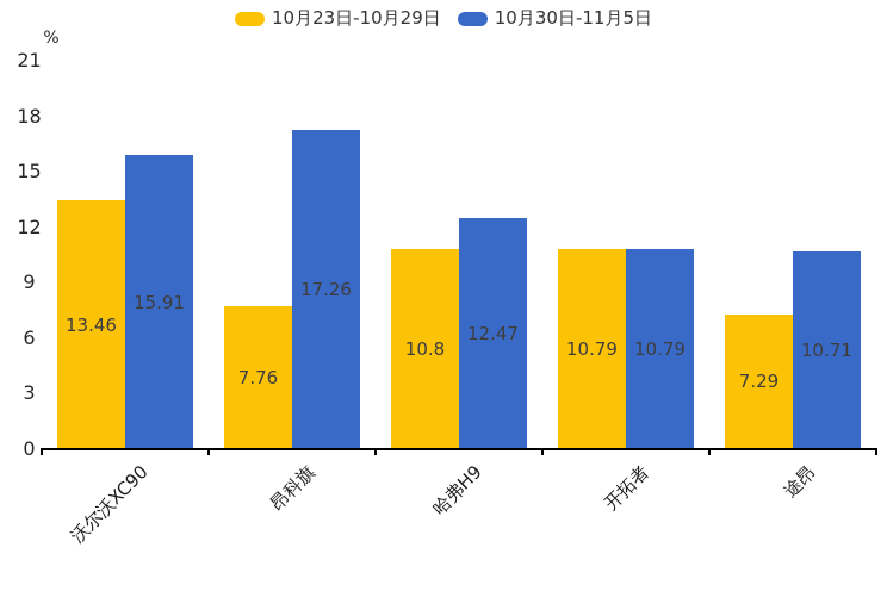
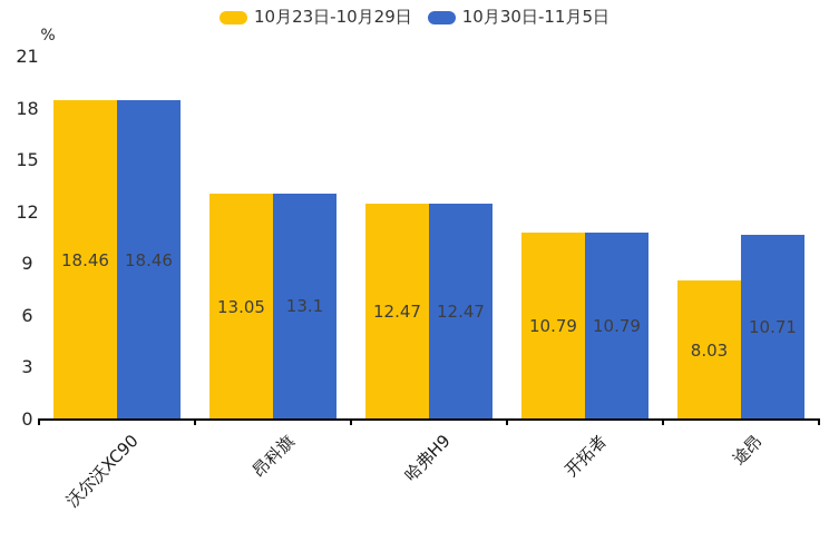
10月23日-10月29日/沃尔沃XC90: 13.46 -> 18.46
10月30日-11月5日/沃尔沃XC90: 15.91 -> 18.46
10月23日-10月29日/昂科旗: 7.76 -> 13.05
10月30日-11月5日/昂科旗: 17.26 -> 13.1
10月23日-10月29日/哈弗H9: 10.8 -> 12.47
10月23日-10月29日/途昂: 7.29 -> 8.03
